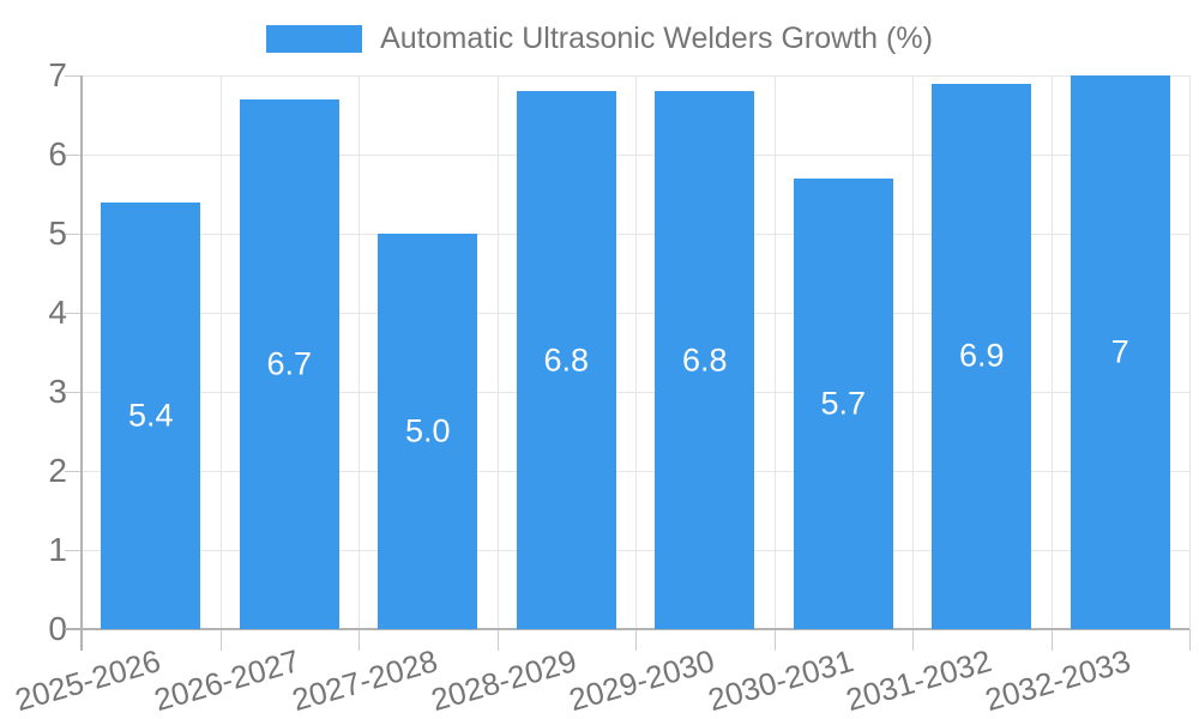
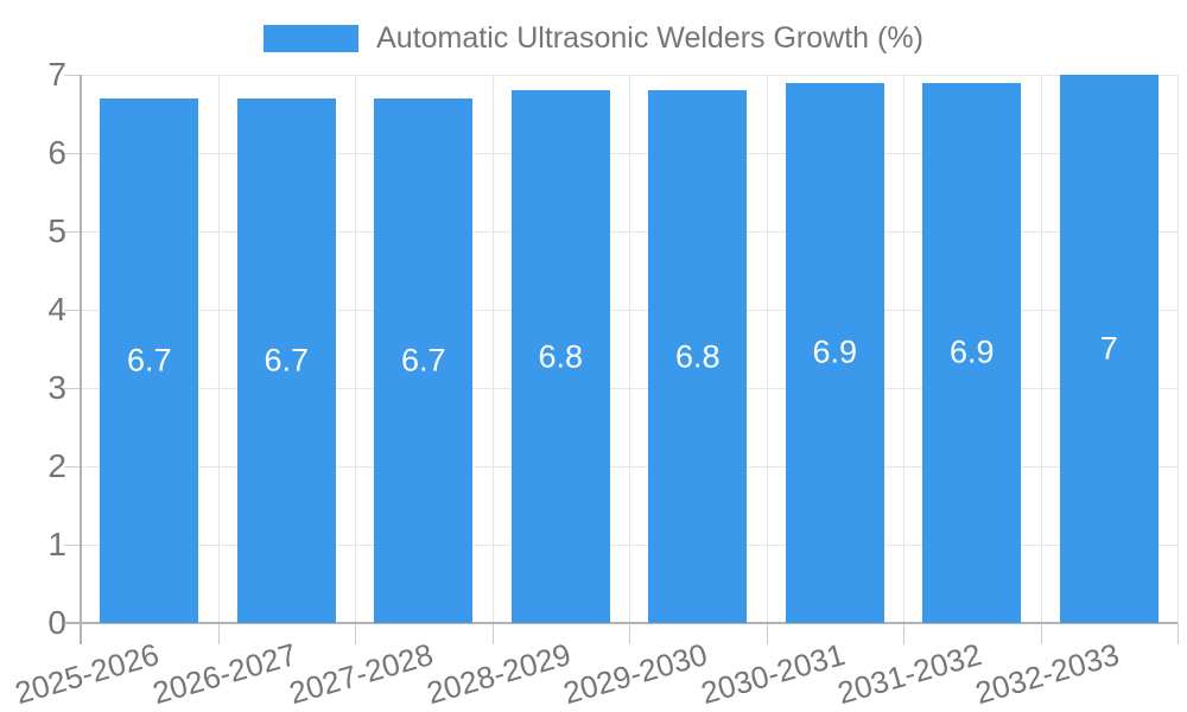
2025-2026: 5.4 -> 6.7
2027-2028: 5.0 -> 6.7
2030-2031: 5.7 -> 6.9
